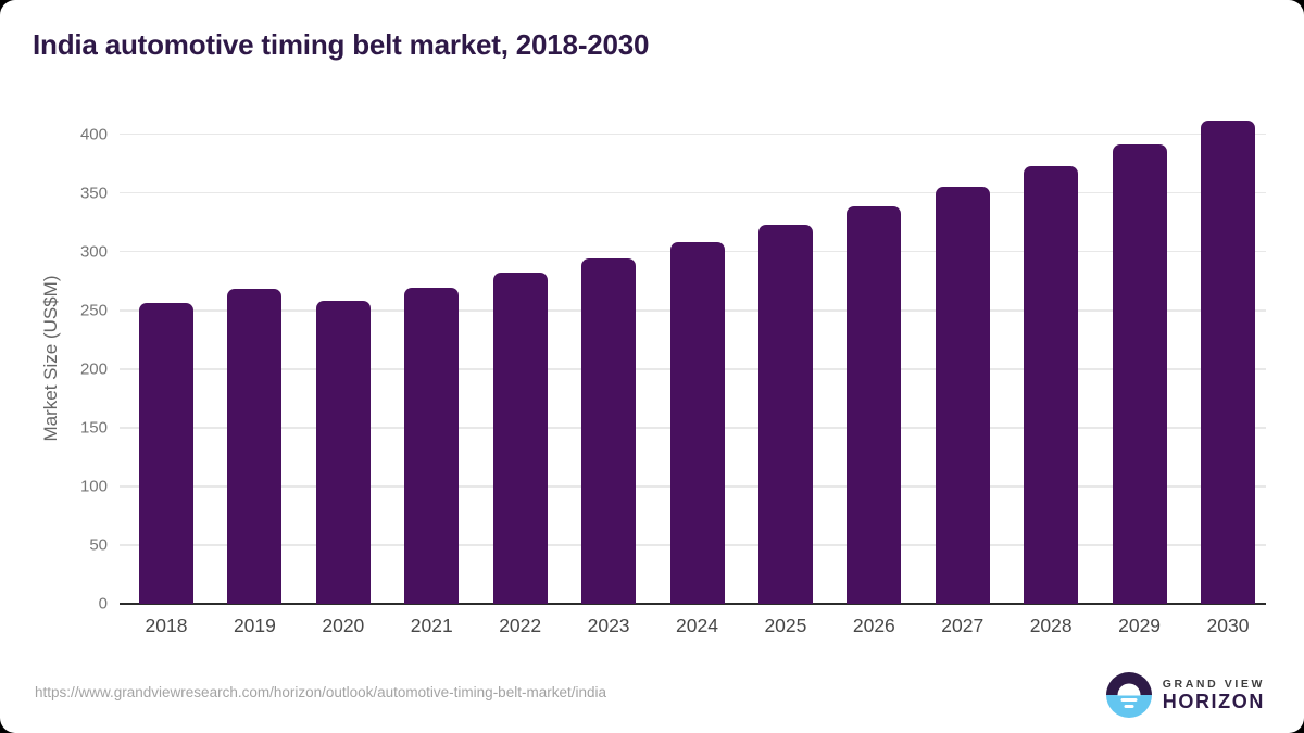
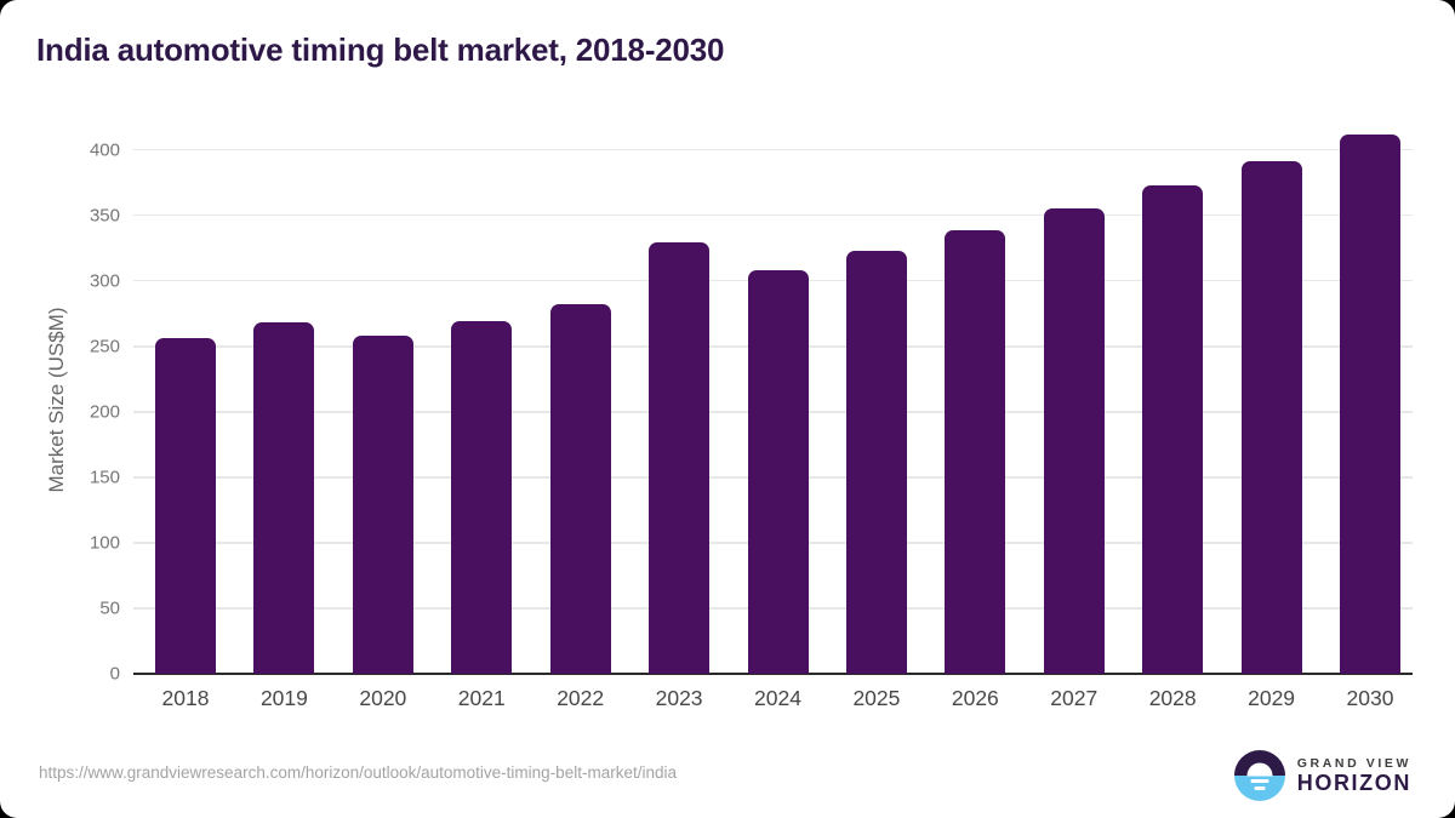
2023: 294 -> 329
